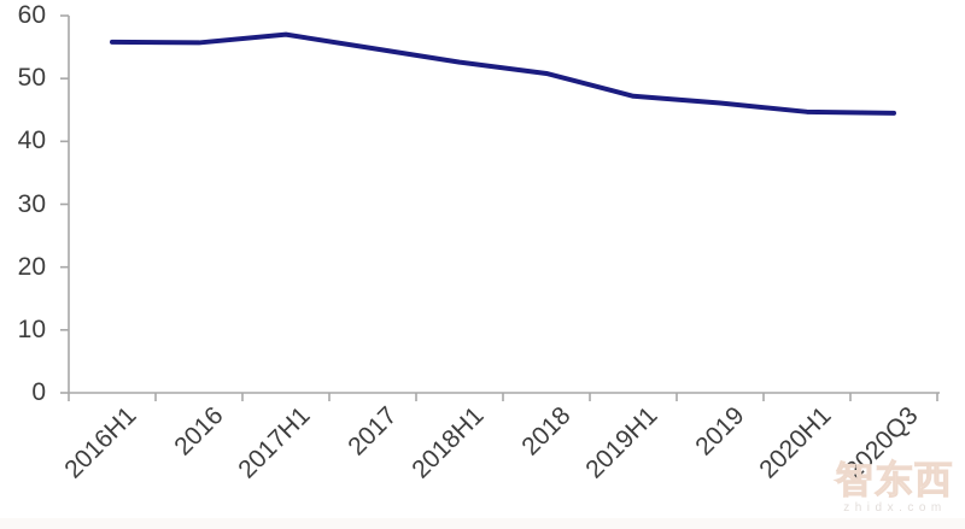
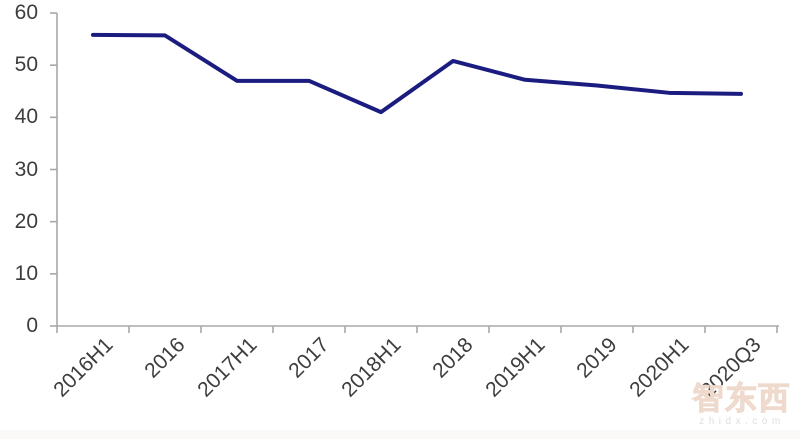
2017H1: 57 -> 47
2017: 55 -> 47
2018H1: 53 -> 41
